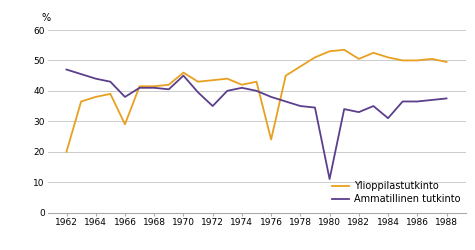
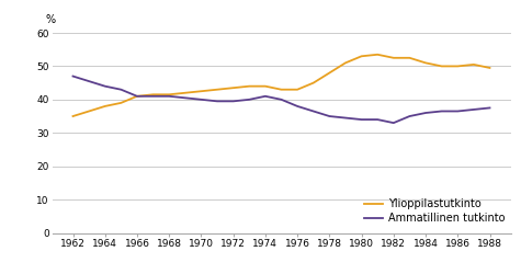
Ylioppilastutkinto/1962: 20.0 -> 35.0
Ylioppilastutkinto/1966: 29.0 -> 41.0
Ammatillinen tutkinto/1966: 38.0 -> 41.0
Ylioppilastutkinto/1970: 46.0 -> 42.5
Ammatillinen tutkinto/1970: 45.0 -> 40.0
Ammatillinen tutkinto/1972: 35.0 -> 39.5
Ylioppilastutkinto/1974: 42.0 -> 44.0
Ylioppilastutkinto/1976: 24.0 -> 43.0
Ammatillinen tutkinto/1980: 11.0 -> 34.0
Ylioppilastutkinto/1982: 50.5 -> 52.5
Ammatillinen tutkinto/1984: 31.0 -> 36.0
